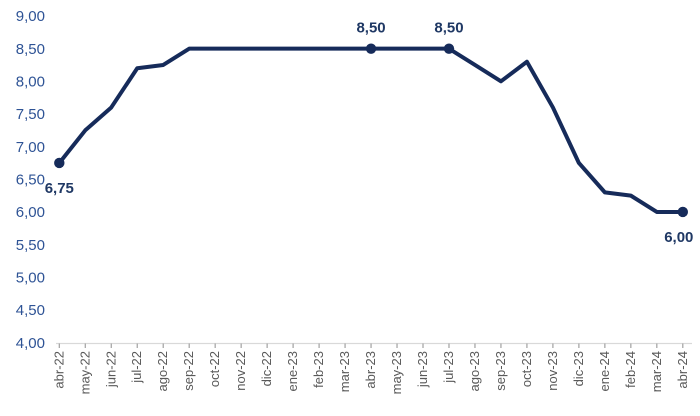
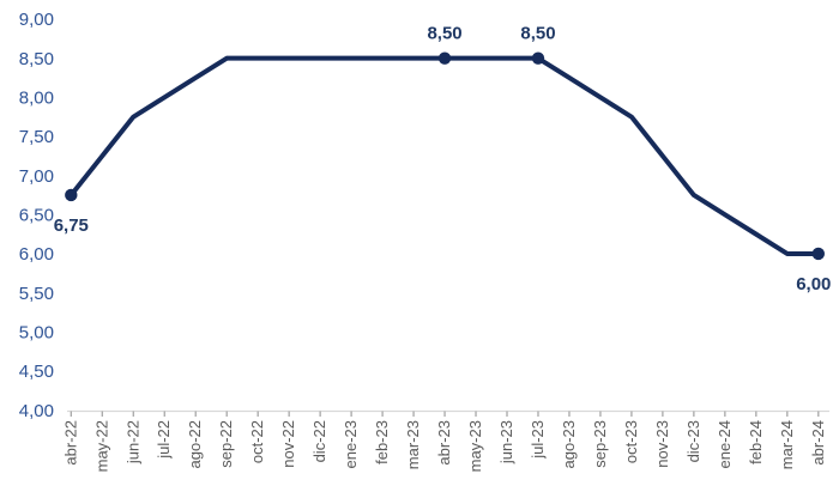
jun-22: 7,6 -> 7,8
jul-22: 8,2 -> 8,0
oct-23: 8,3 -> 7,8
nov-23: 7,6 -> 7,2
ene-24: 6,3 -> 6,5
